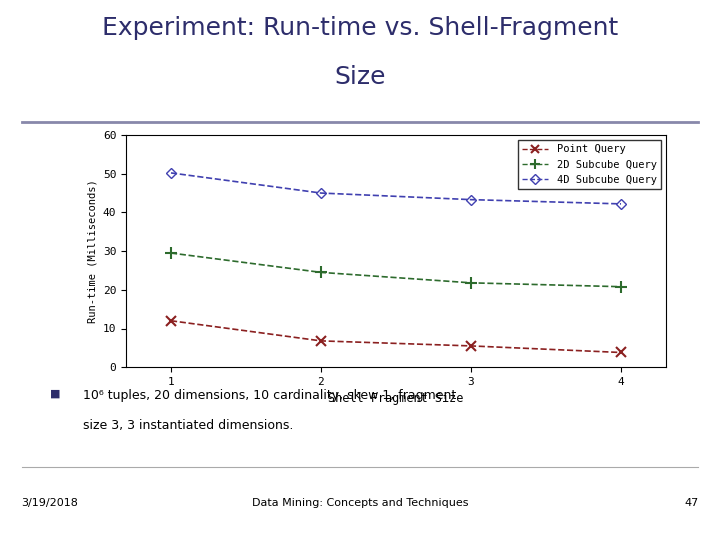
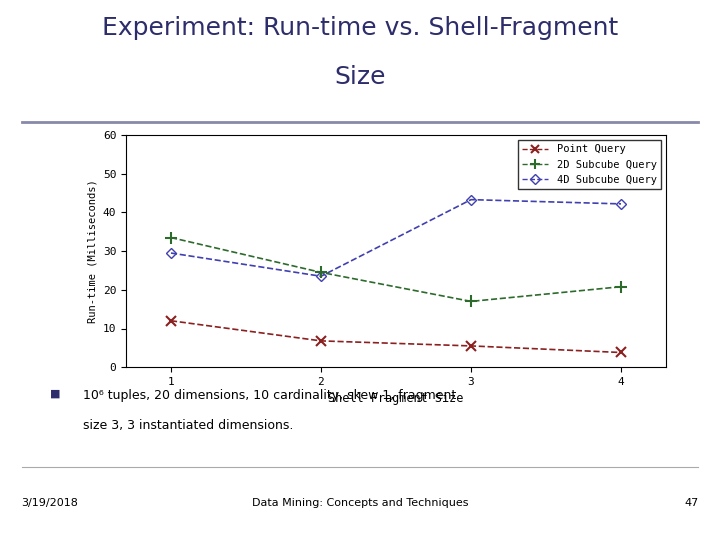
2D Subcube Query/1: 29.5 -> 33.5
4D Subcube Query/1: 50.2 -> 29.5
4D Subcube Query/2: 45.0 -> 23.5
2D Subcube Query/3: 21.8 -> 17.0
